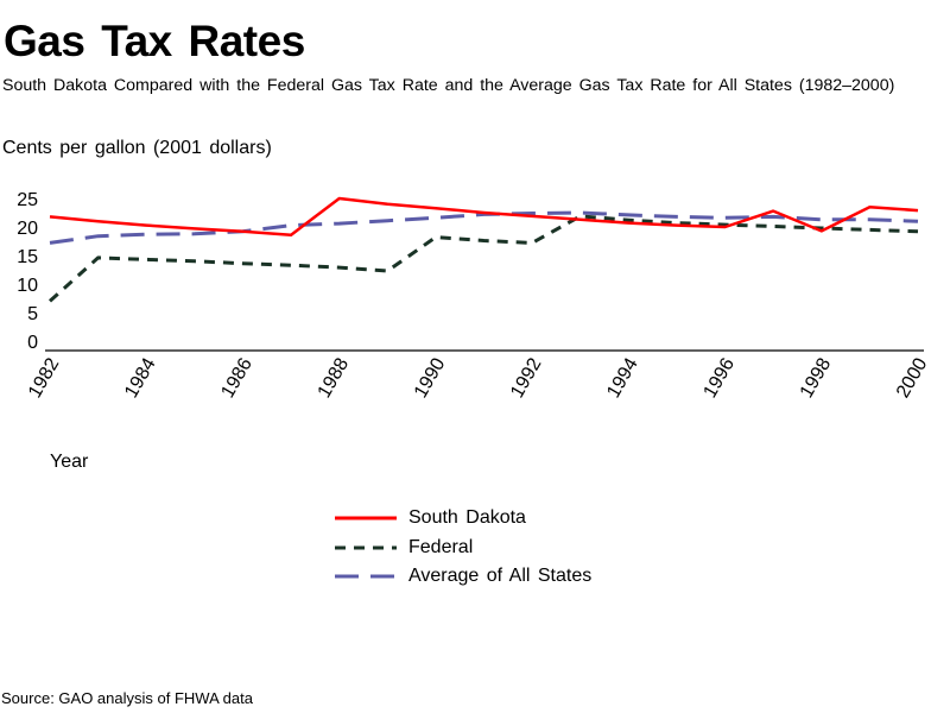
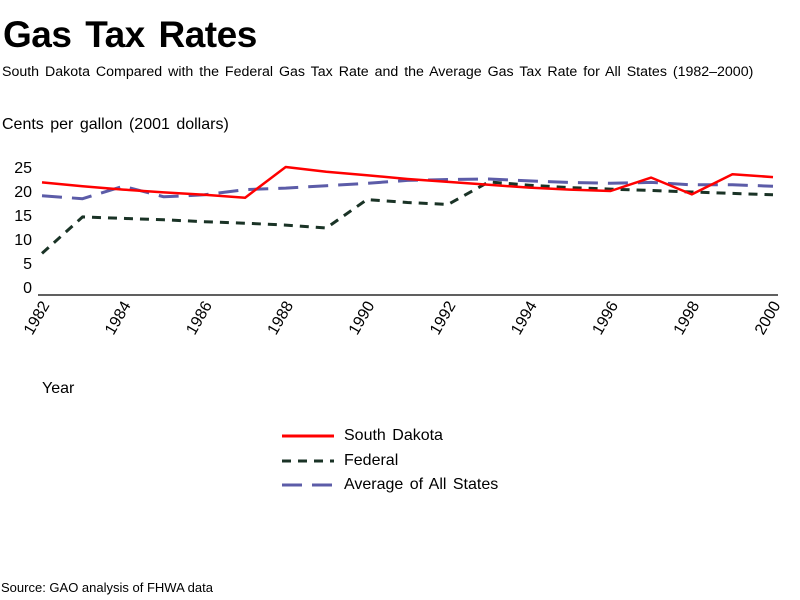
Average of All States/1982: 17 -> 19
Average of All States/1984: 19 -> 21
